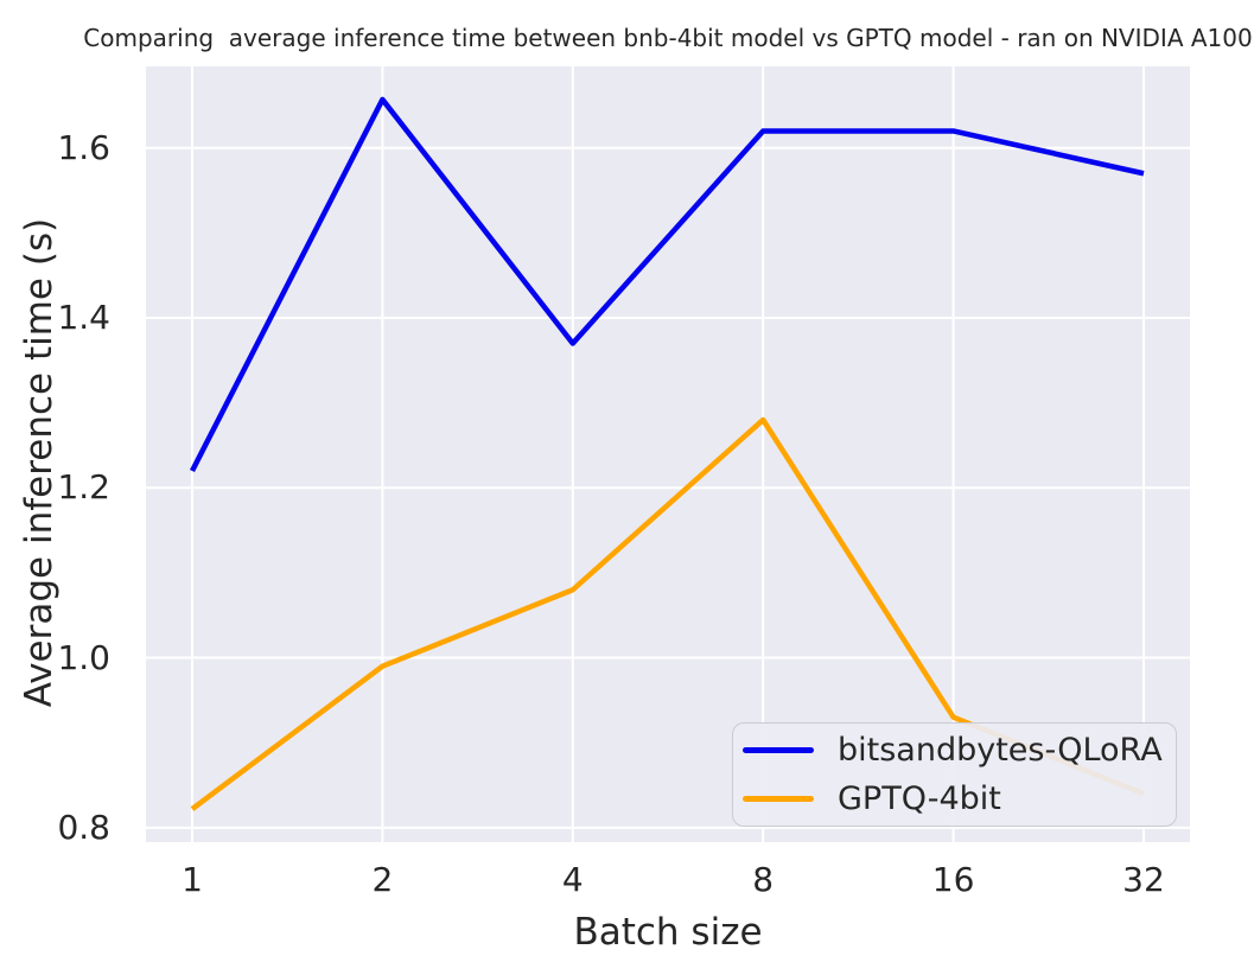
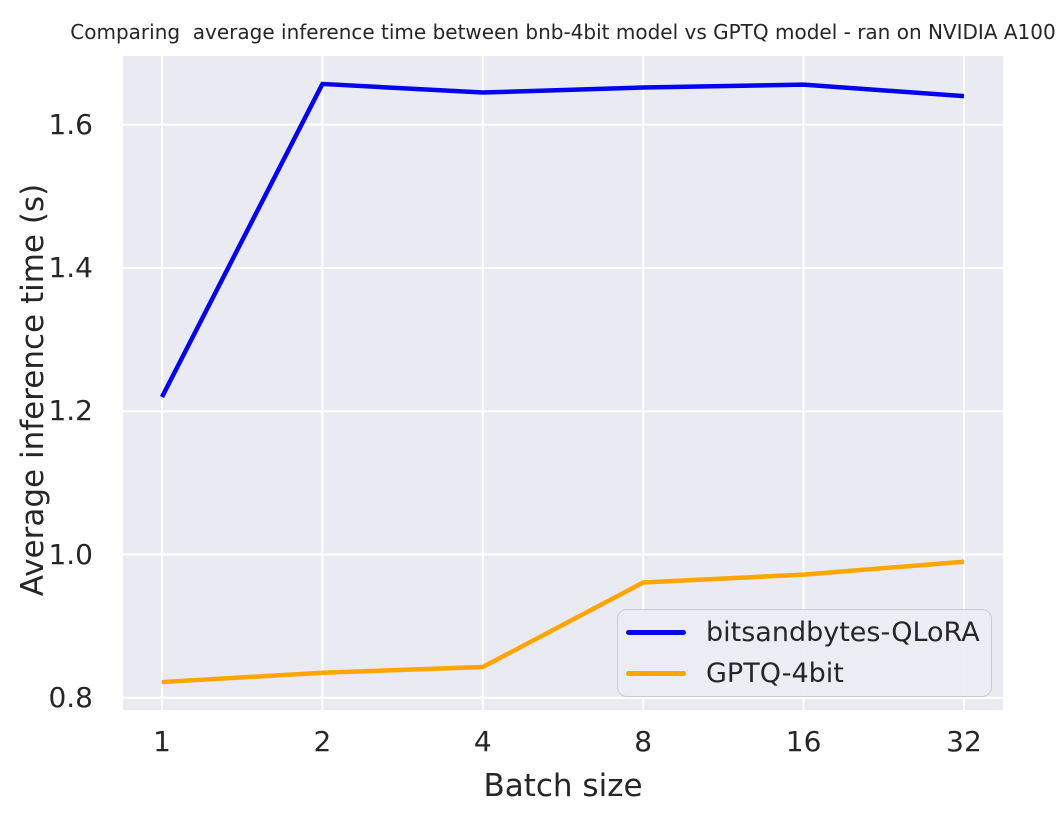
GPTQ-4bit/2: 0.99 -> 0.83
bitsandbytes-QLoRA/4: 1.37 -> 1.65
GPTQ-4bit/4: 1.08 -> 0.84
bitsandbytes-QLoRA/8: 1.62 -> 1.65
GPTQ-4bit/8: 1.28 -> 0.96
bitsandbytes-QLoRA/16: 1.62 -> 1.66
GPTQ-4bit/16: 0.93 -> 0.97
bitsandbytes-QLoRA/32: 1.57 -> 1.64
GPTQ-4bit/32: 0.84 -> 0.99
